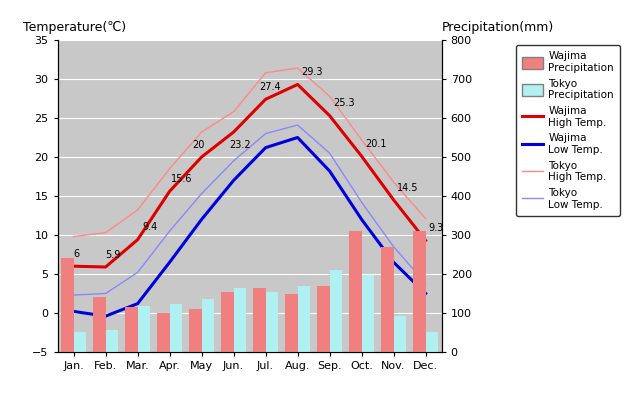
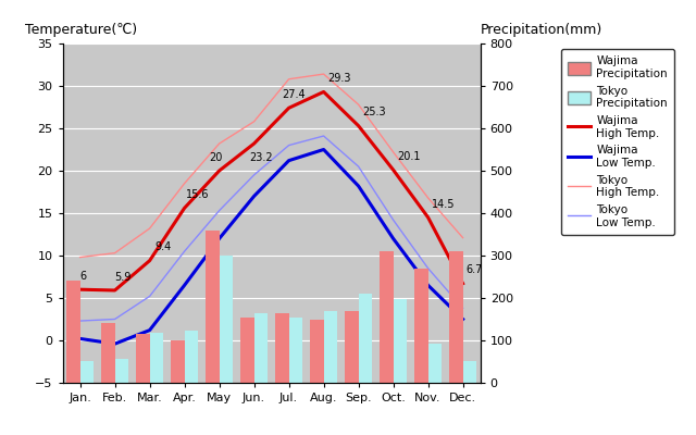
Wajima Precipitation/May: 110 -> 360
Tokyo Precipitation/May: 137 -> 300
Wajima High Temp./Dec.: 9.3 -> 6.7
